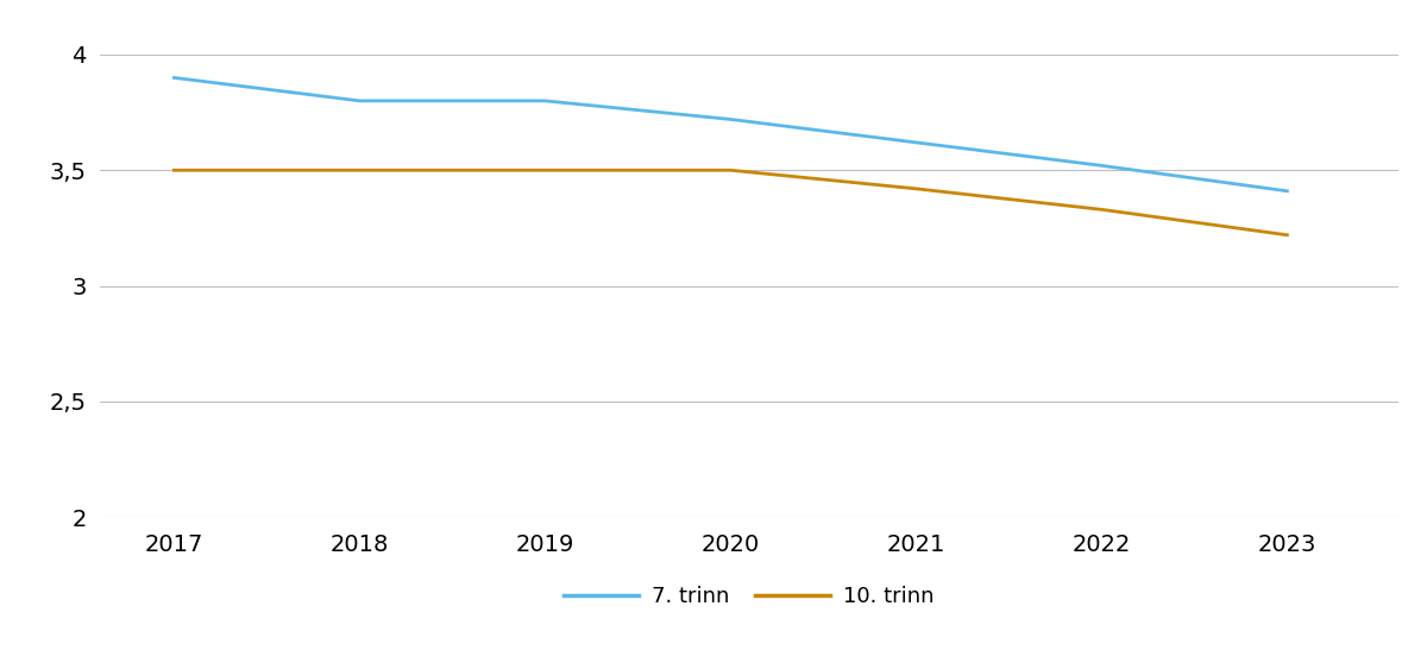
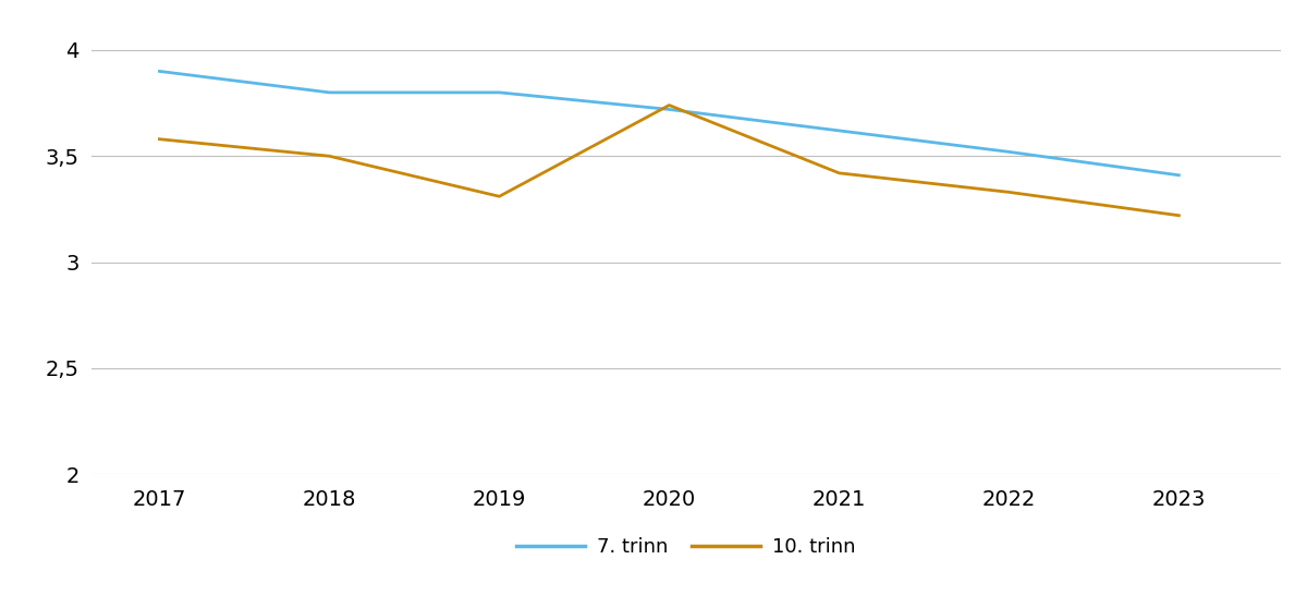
10. trinn/2017: 3,50 -> 3,58
10. trinn/2019: 3,50 -> 3,31
10. trinn/2020: 3,50 -> 3,74
